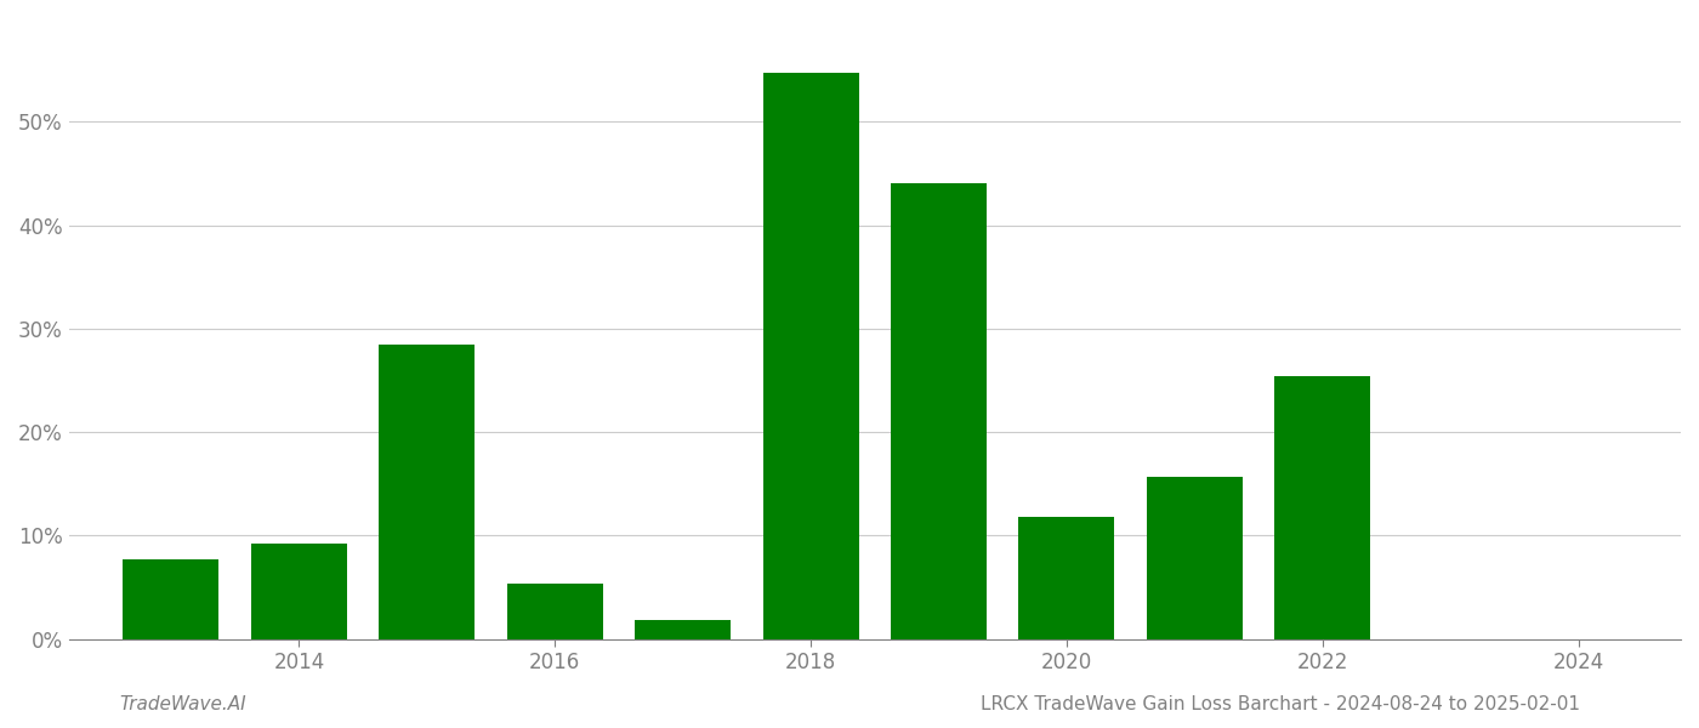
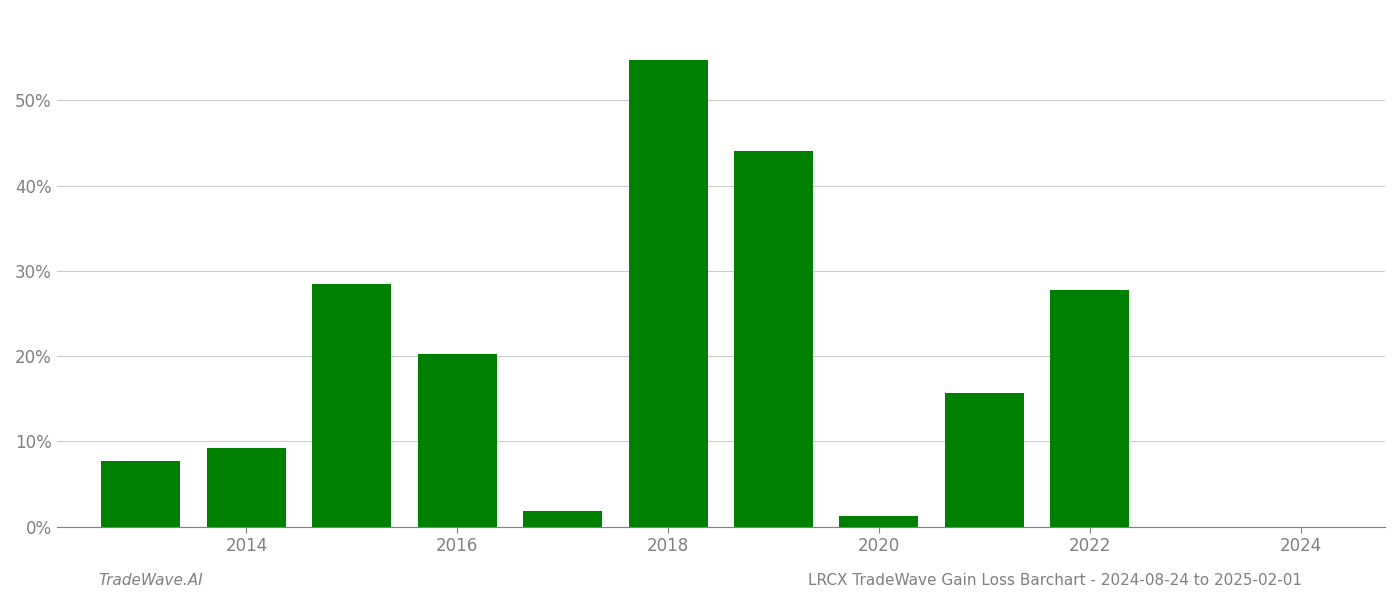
2016: 5.4% -> 20.2%
2020: 11.8% -> 1.2%
2022: 25.4% -> 27.8%
